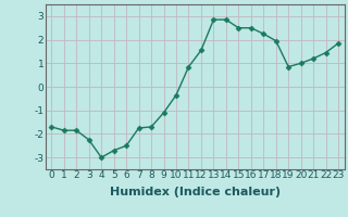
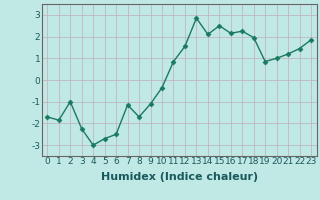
2: -1.85 -> -1.00
7: -1.75 -> -1.15
14: 2.85 -> 2.10
16: 2.50 -> 2.15
